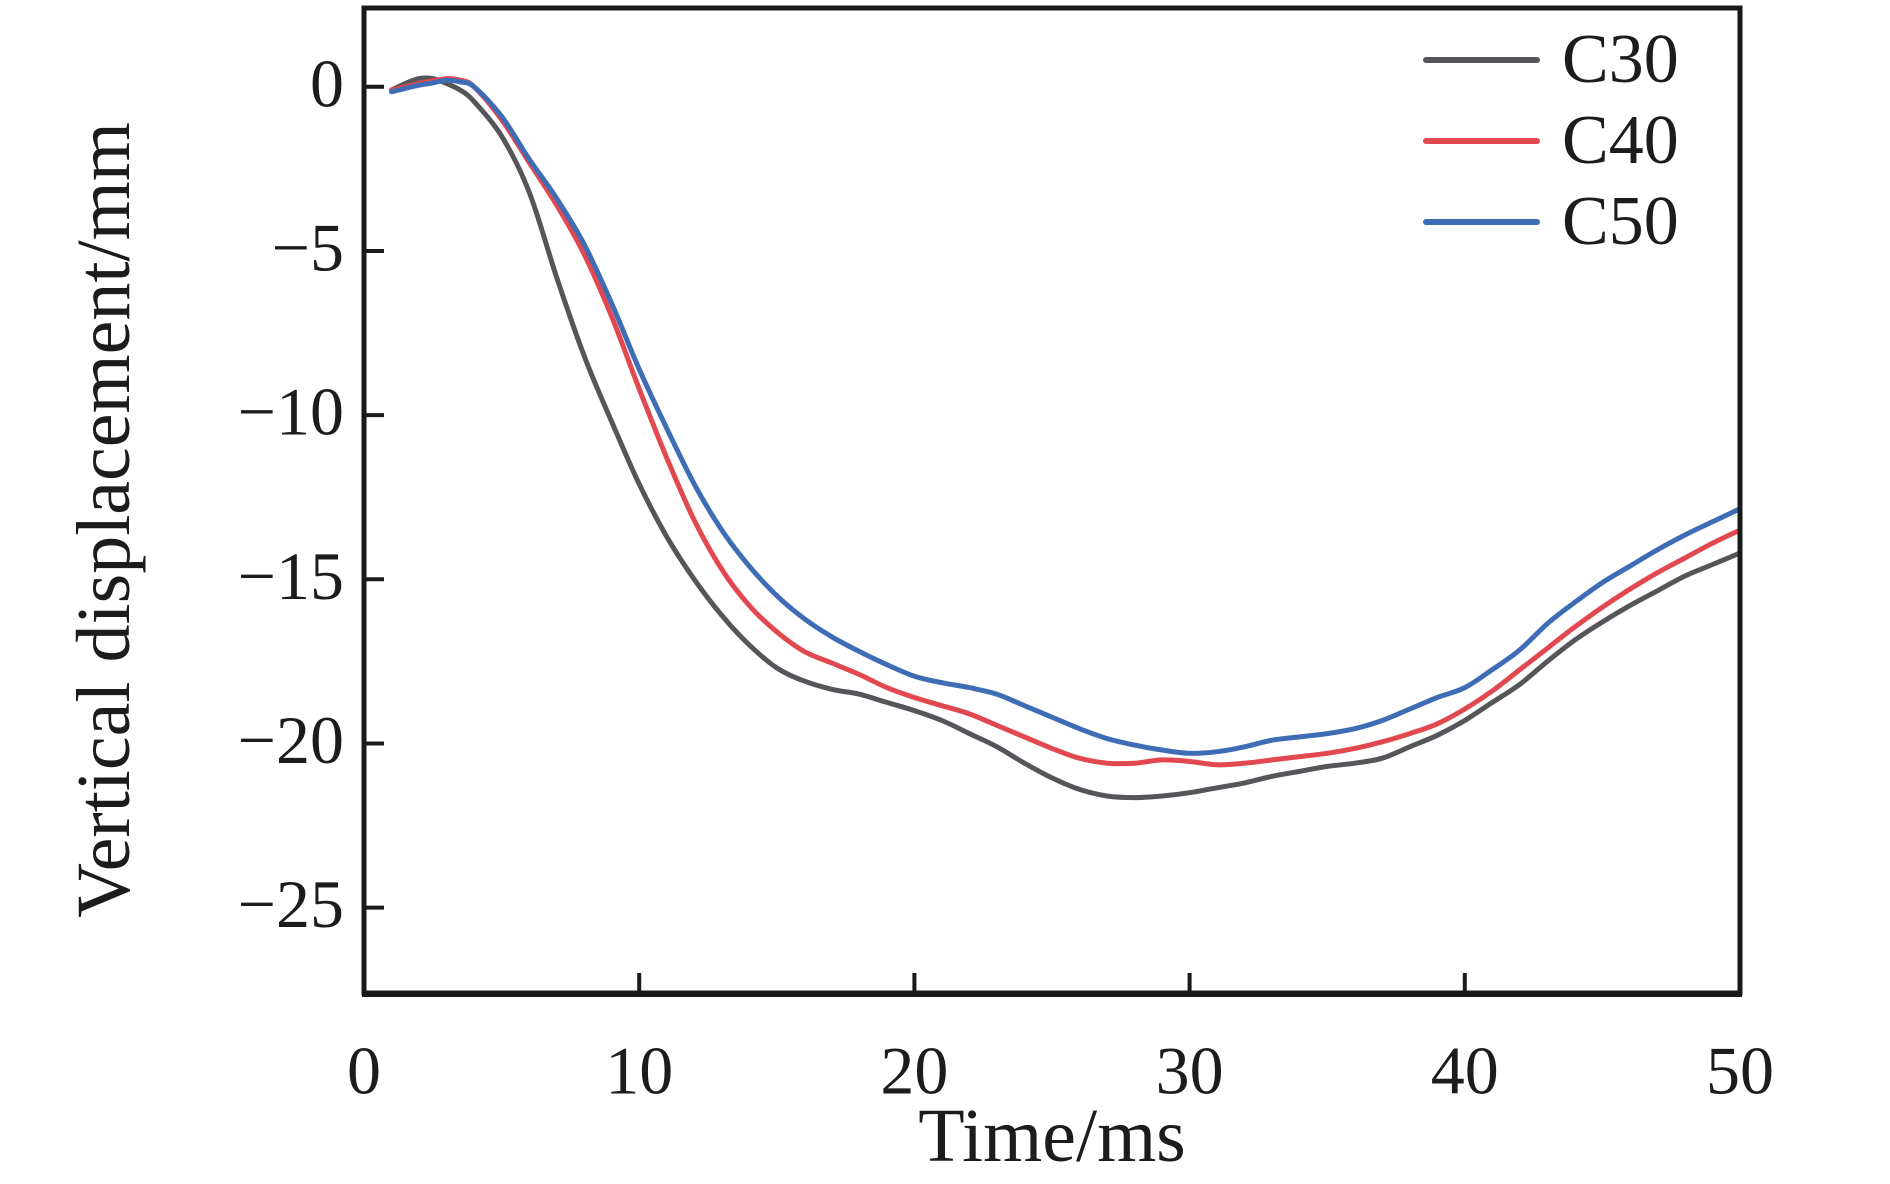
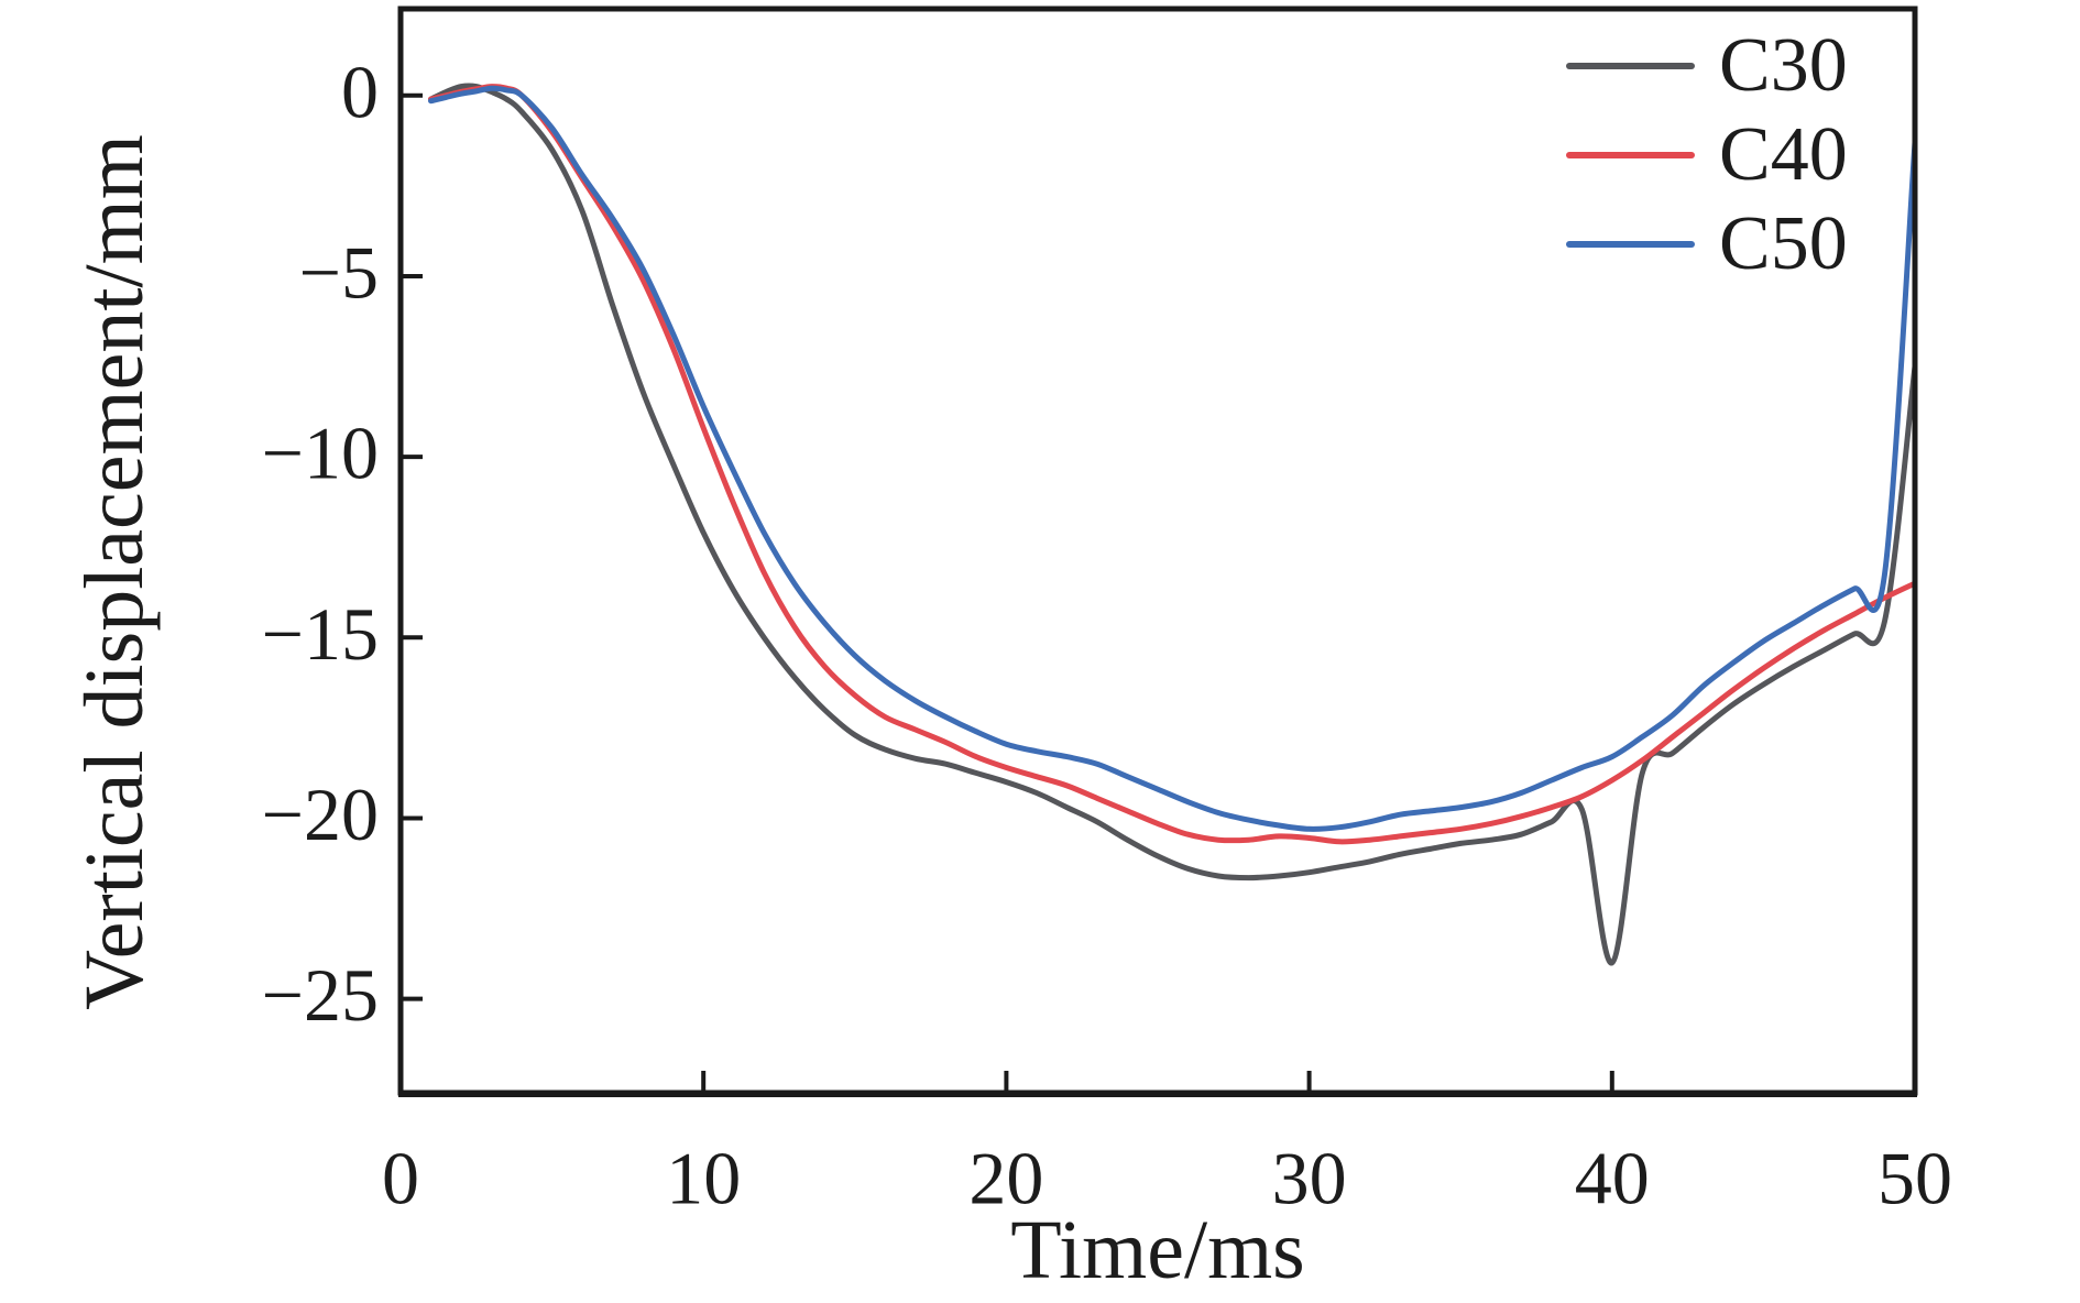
C30/40: -19.3 -> -24.0
C30/50: -14.2 -> -7.5
C50/50: -12.8 -> -1.3
